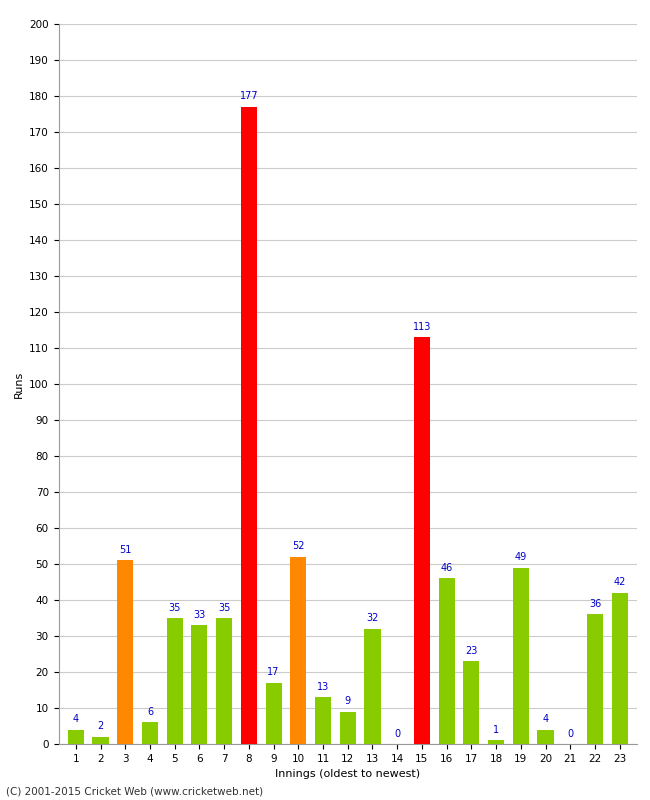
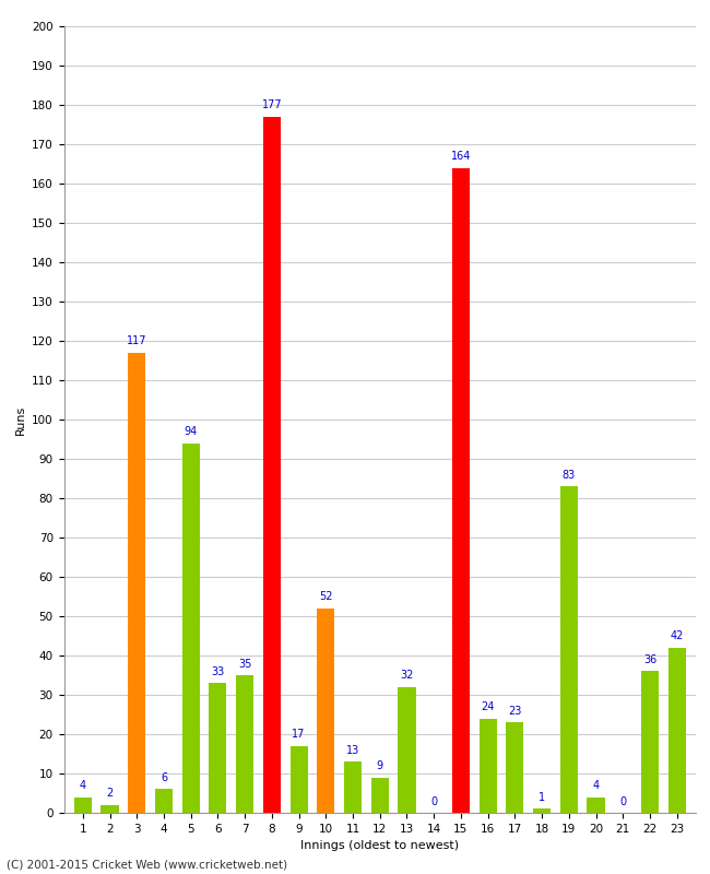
3: 51 -> 117
5: 35 -> 94
15: 113 -> 164
16: 46 -> 24
19: 49 -> 83
